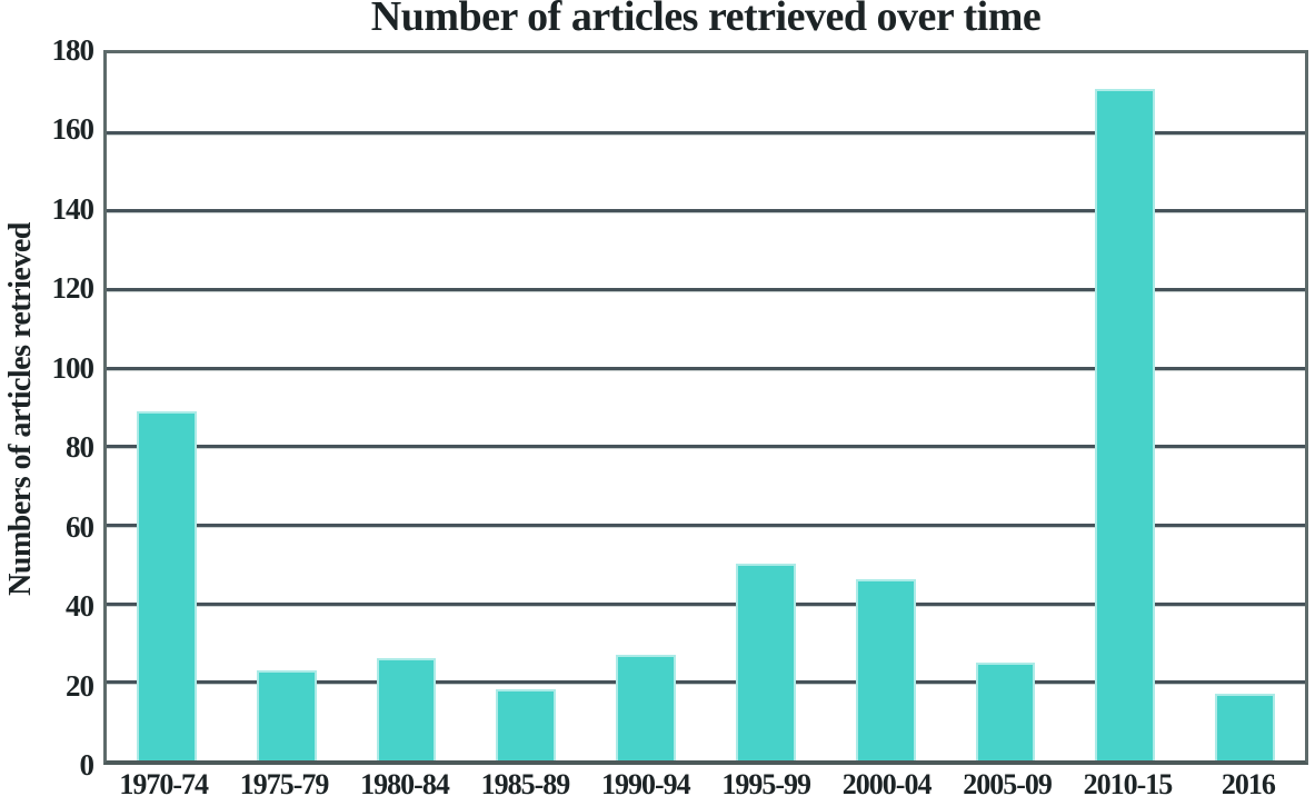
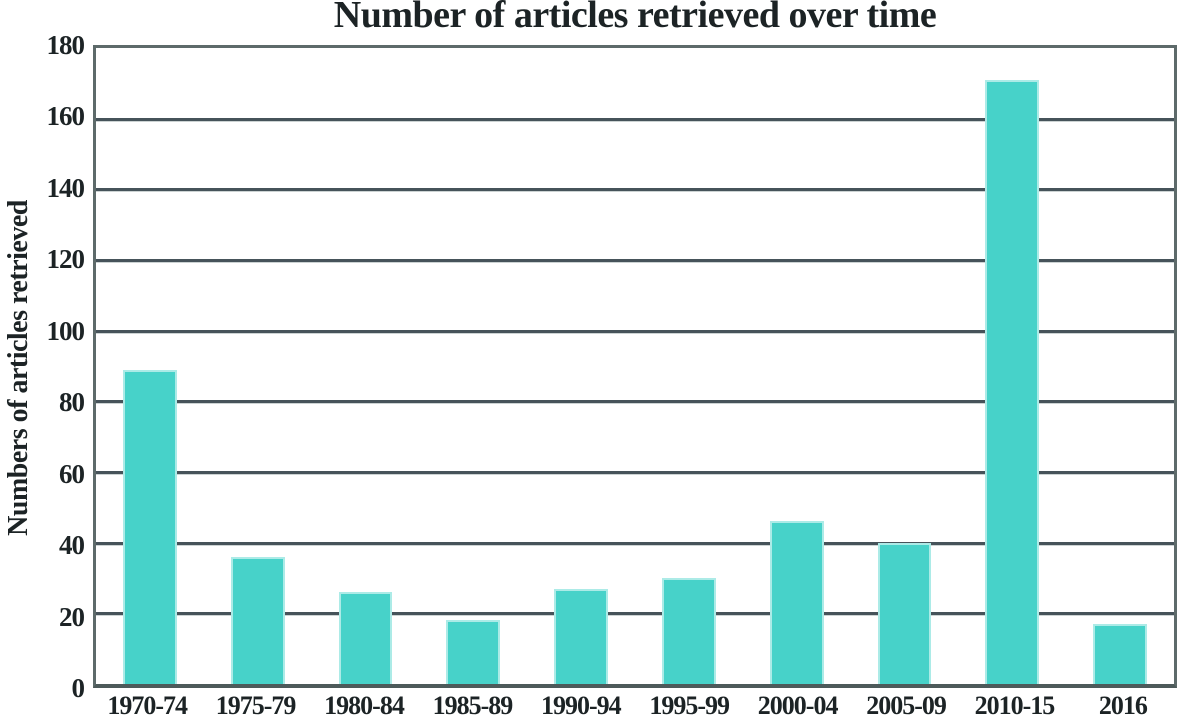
1975-79: 23 -> 36
1995-99: 50 -> 30
2005-09: 25 -> 40
